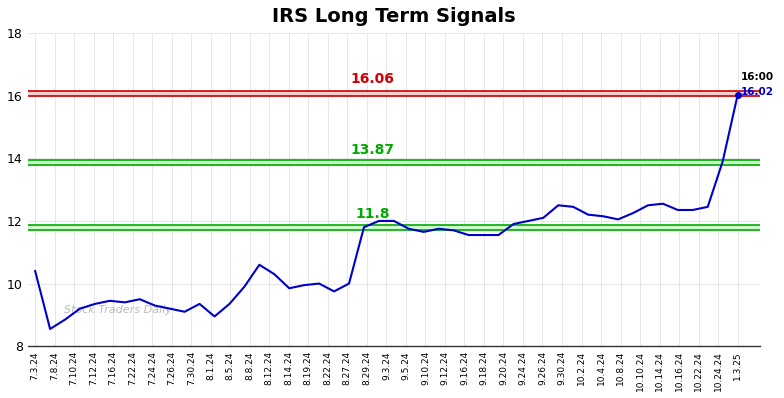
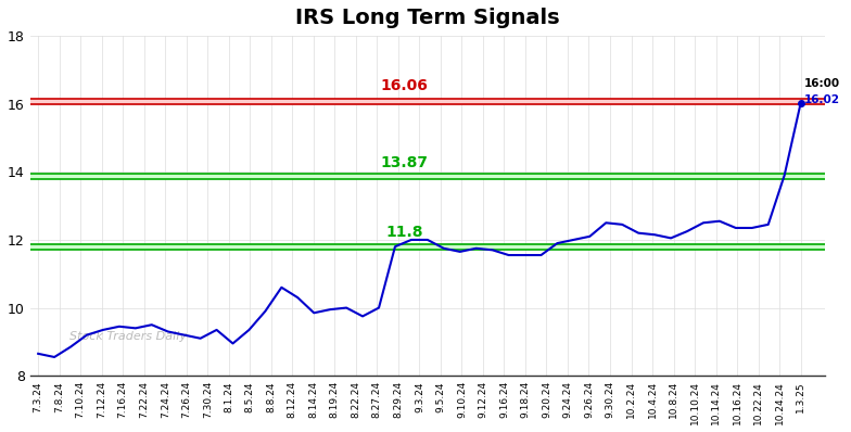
7.3.24: 10.40 -> 8.65
